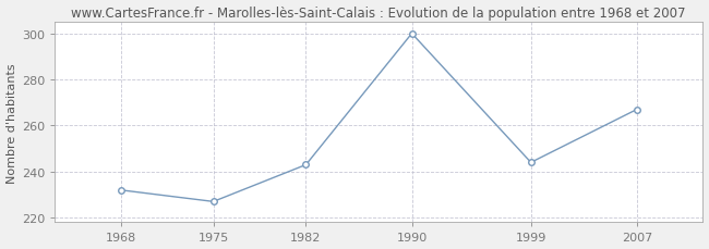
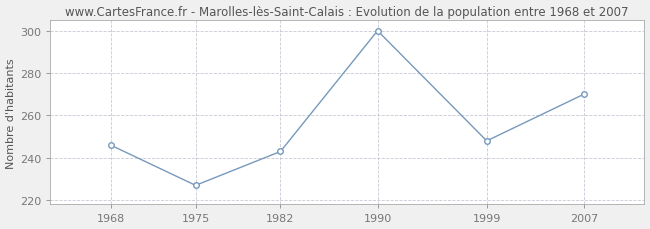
1968: 232 -> 246
1999: 244 -> 248
2007: 267 -> 270
